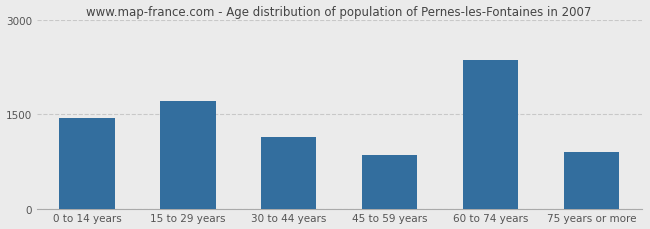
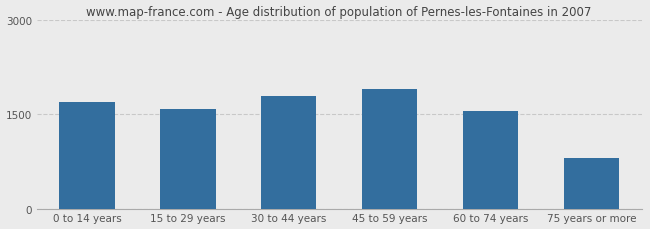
0 to 14 years: 1440 -> 1700
15 to 29 years: 1720 -> 1590
30 to 44 years: 1140 -> 1800
45 to 59 years: 860 -> 1900
60 to 74 years: 2360 -> 1550
75 years or more: 900 -> 800
